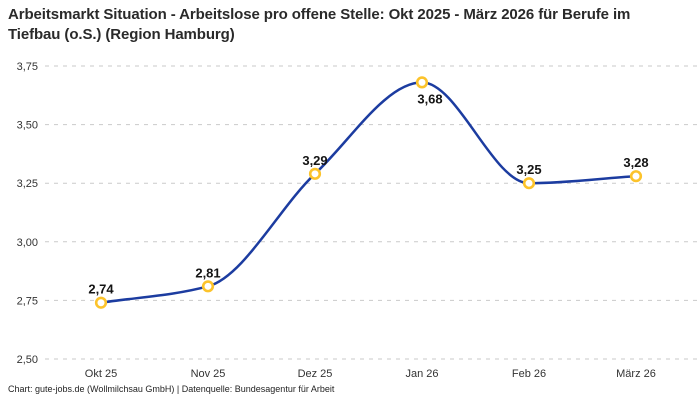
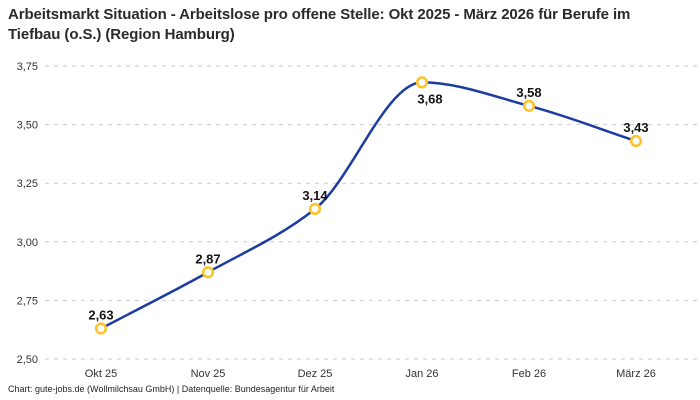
Okt 25: 2,74 -> 2,63
Nov 25: 2,81 -> 2,87
Dez 25: 3,29 -> 3,14
Feb 26: 3,25 -> 3,58
März 26: 3,28 -> 3,43
